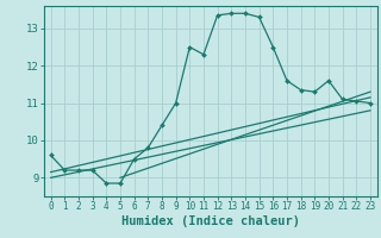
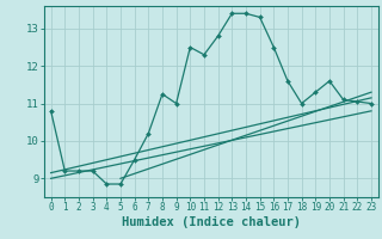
0: 9.60 -> 10.80
7: 9.80 -> 10.20
8: 10.40 -> 11.25
12: 13.35 -> 12.80
18: 11.35 -> 11.00
